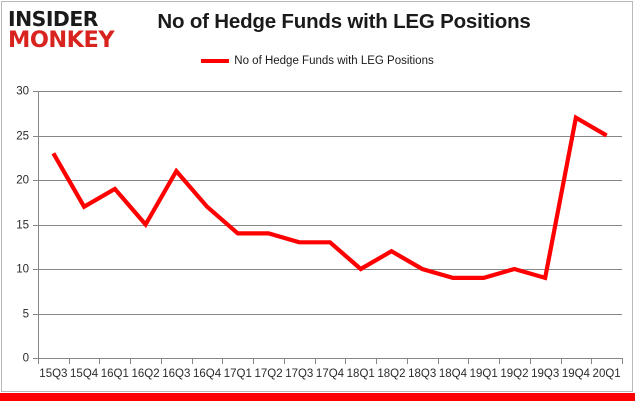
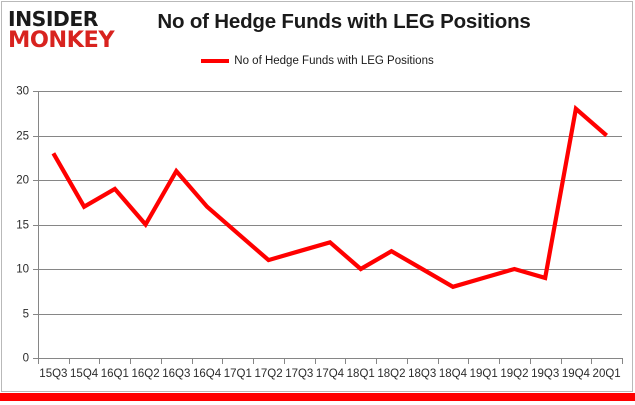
17Q2: 14 -> 11
17Q3: 13 -> 12
18Q4: 9 -> 8
19Q4: 27 -> 28
